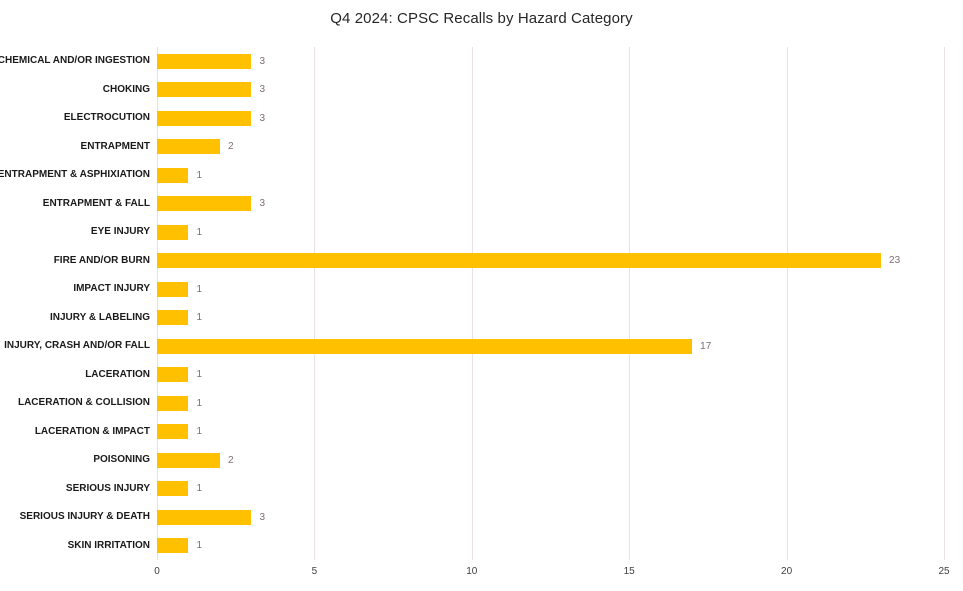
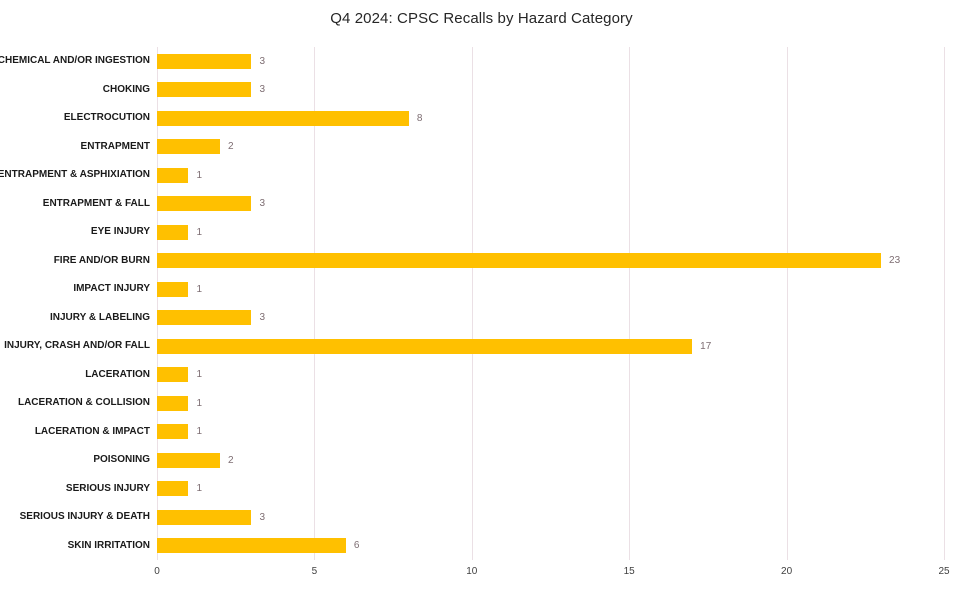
ELECTROCUTION: 3 -> 8
INJURY & LABELING: 1 -> 3
SKIN IRRITATION: 1 -> 6
